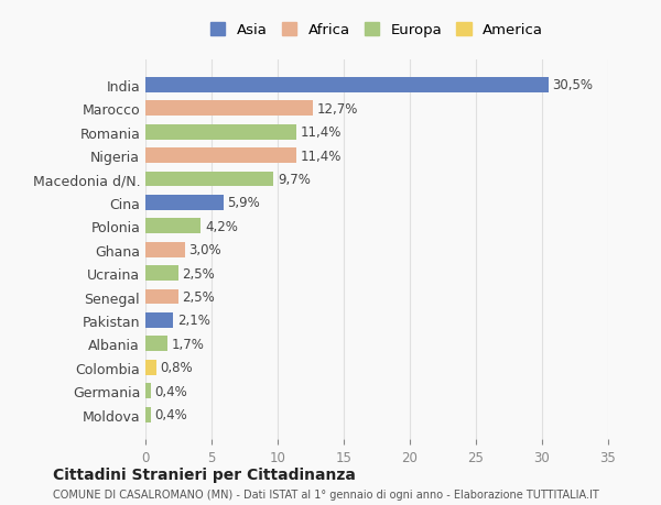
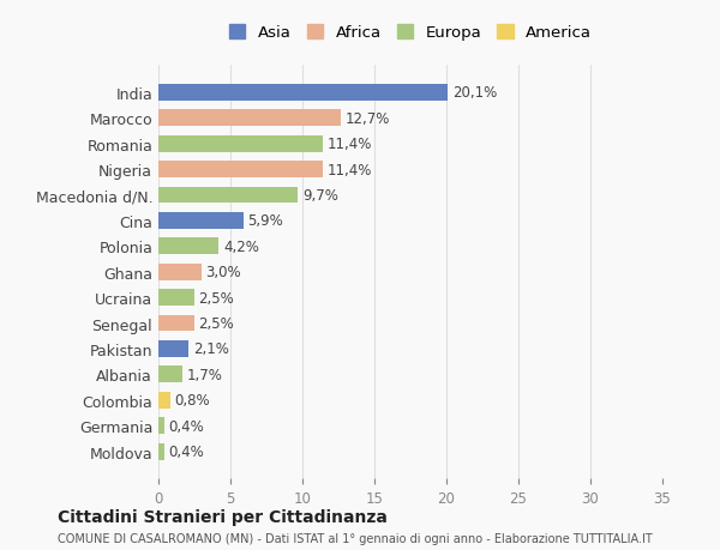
India: 30,5% -> 20,1%
